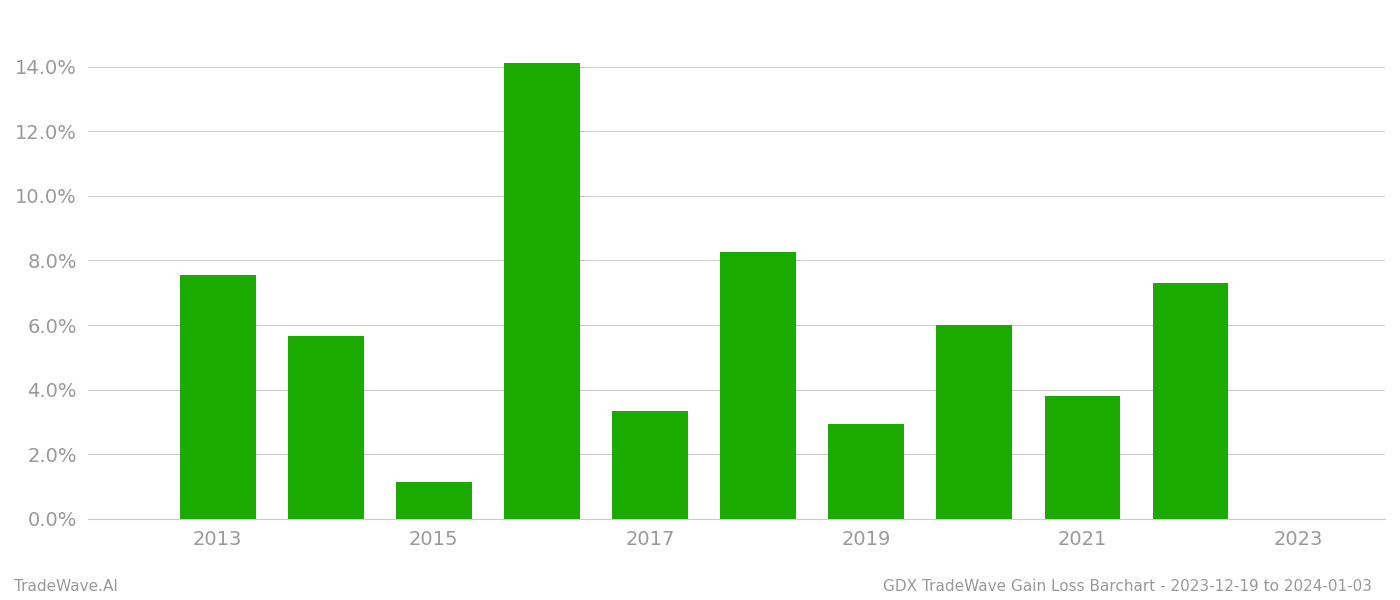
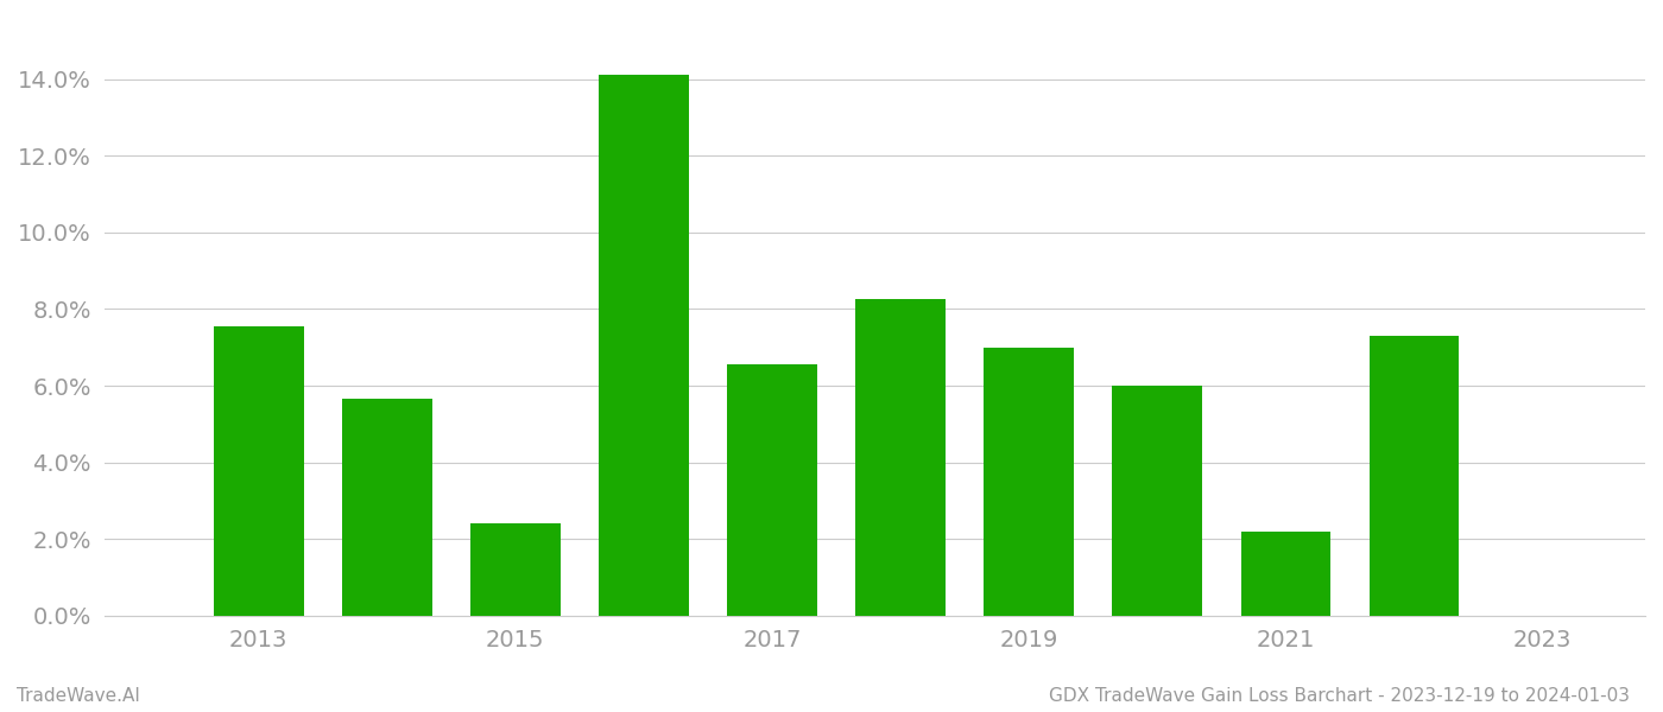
2015: 1.15% -> 2.40%
2017: 3.35% -> 6.55%
2019: 2.95% -> 7.00%
2021: 3.80% -> 2.20%
